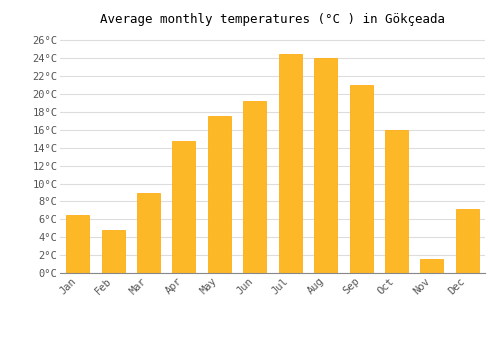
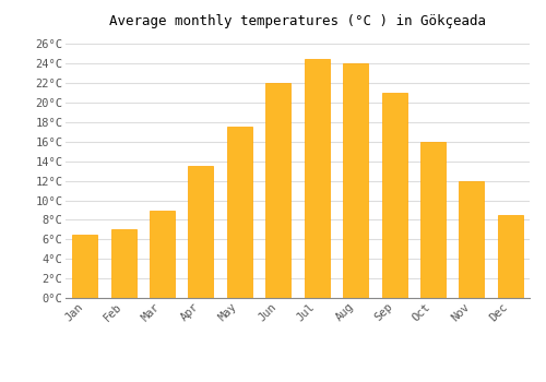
Feb: 4.8°C -> 7.0°C
Apr: 14.8°C -> 13.5°C
Jun: 19.2°C -> 22.0°C
Nov: 1.6°C -> 12.0°C
Dec: 7.2°C -> 8.5°C
